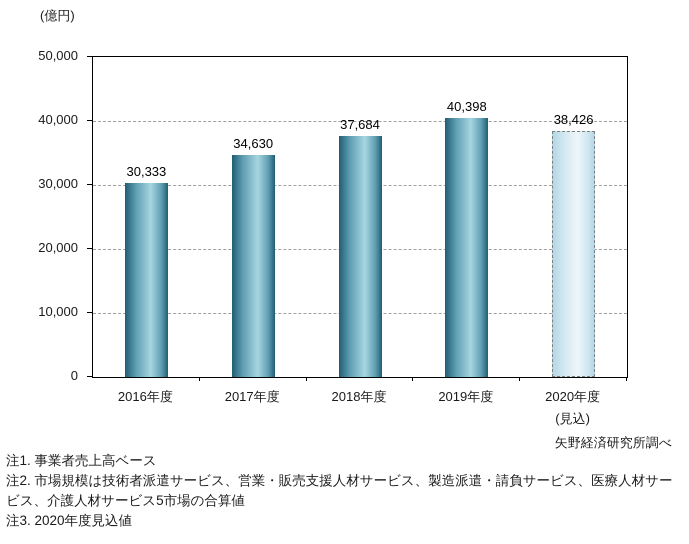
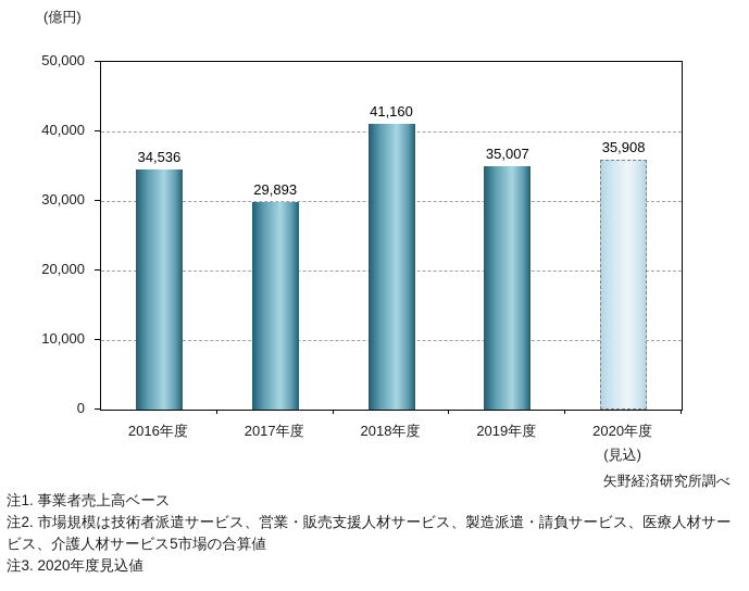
2016年度: 30,333 -> 34,536
2017年度: 34,630 -> 29,893
2018年度: 37,684 -> 41,160
2019年度: 40,398 -> 35,007
2020年度: 38,426 -> 35,908
